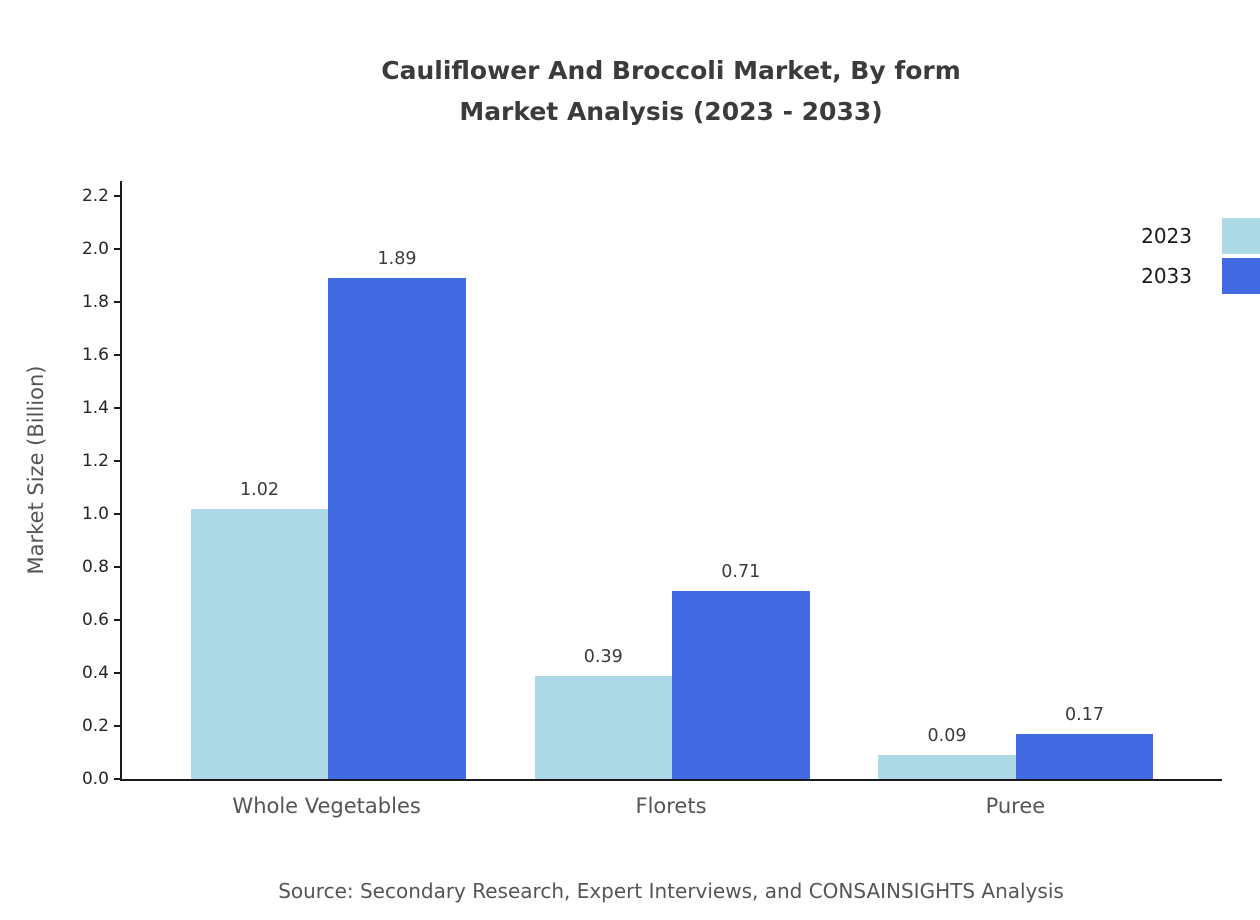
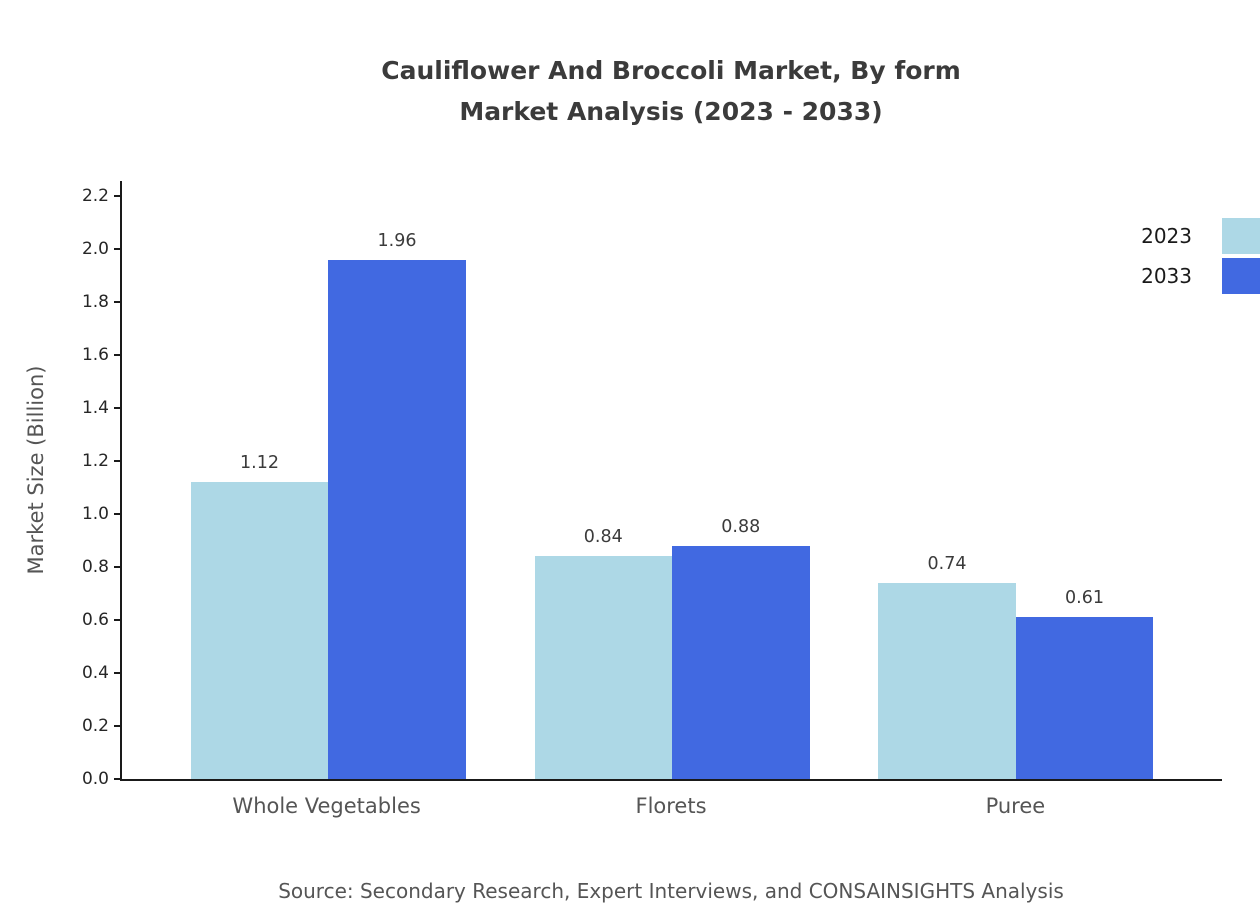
2023/Whole Vegetables: 1.02 -> 1.12
2033/Whole Vegetables: 1.89 -> 1.96
2023/Florets: 0.39 -> 0.84
2033/Florets: 0.71 -> 0.88
2023/Puree: 0.09 -> 0.74
2033/Puree: 0.17 -> 0.61
